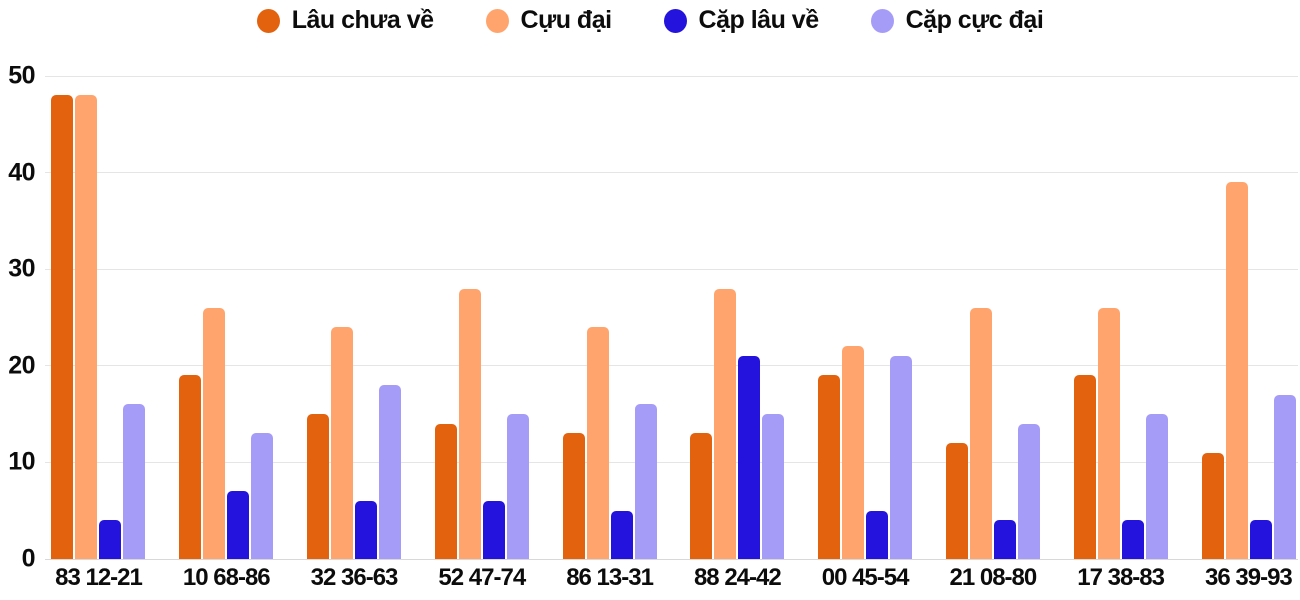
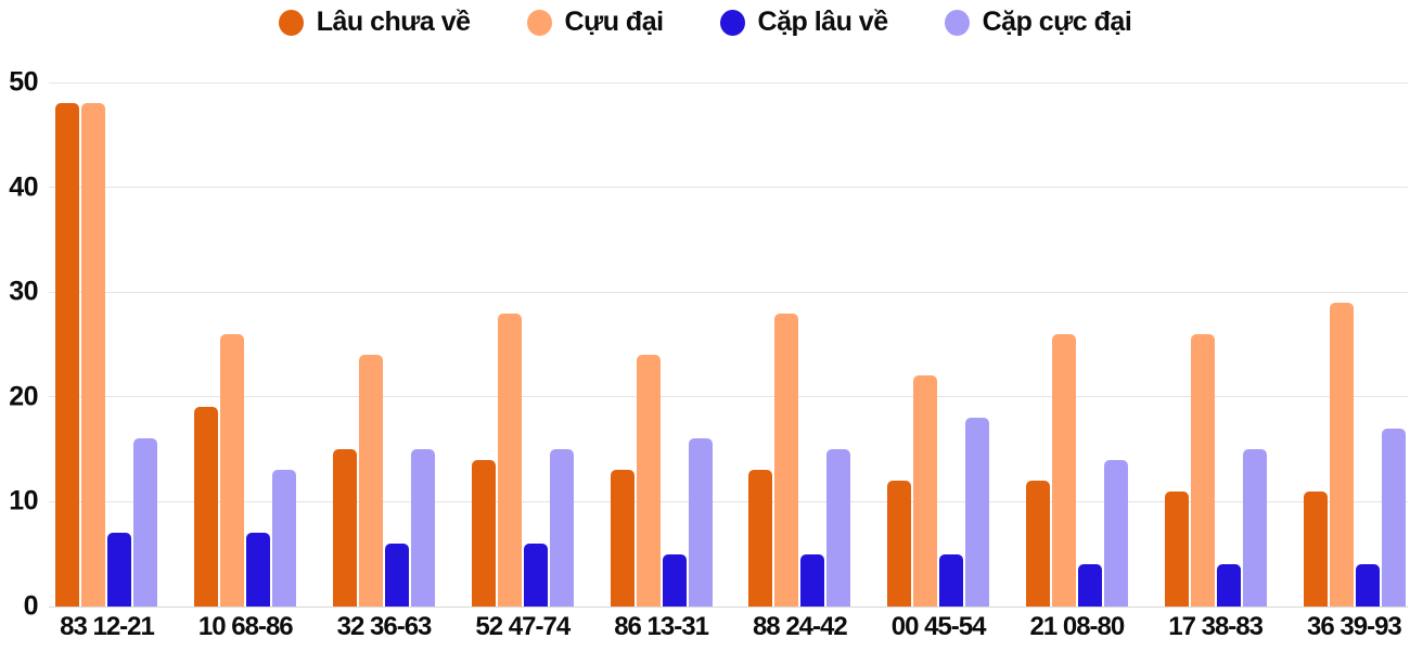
Cặp lâu về/83 12-21: 4 -> 7
Cặp cực đại/32 36-63: 18 -> 15
Cặp lâu về/88 24-42: 21 -> 5
Lâu chưa về/00 45-54: 19 -> 12
Cặp cực đại/00 45-54: 21 -> 18
Lâu chưa về/17 38-83: 19 -> 11
Cựu đại/36 39-93: 39 -> 29
